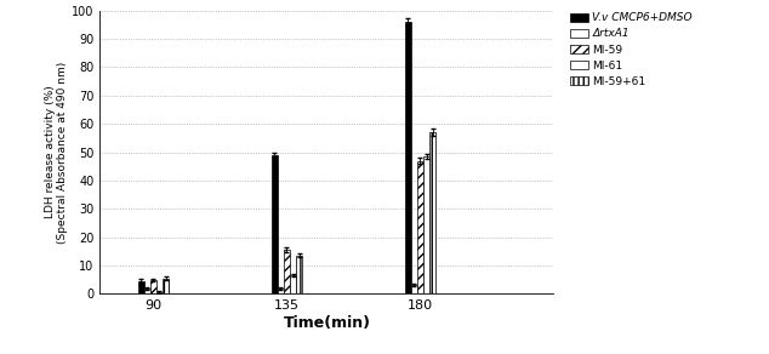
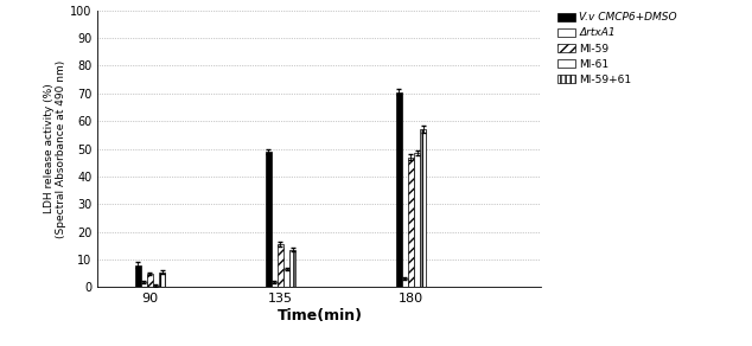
V.v CMCP6+DMSO/90: 4.5 -> 8.0
V.v CMCP6+DMSO/180: 96.0 -> 70.5
